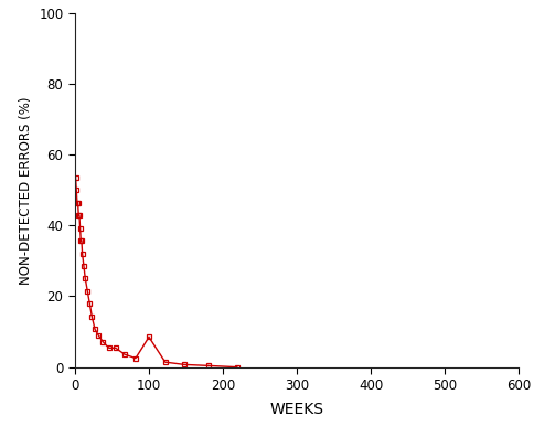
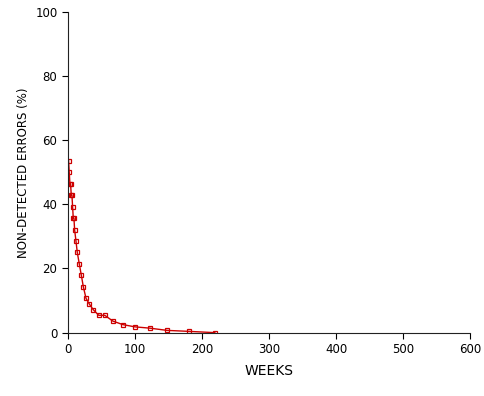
100: 8.5 -> 1.8
